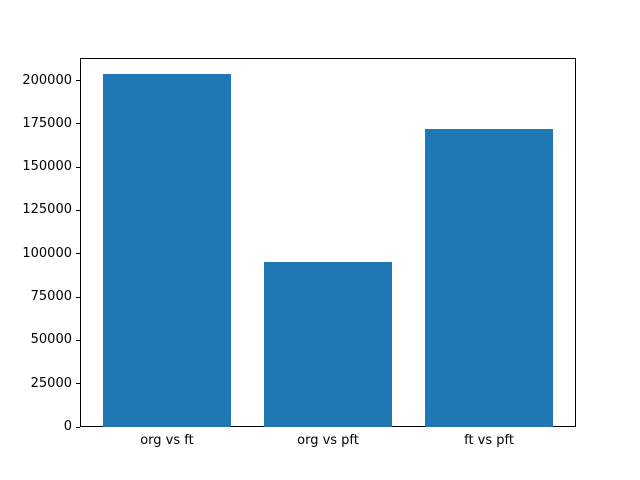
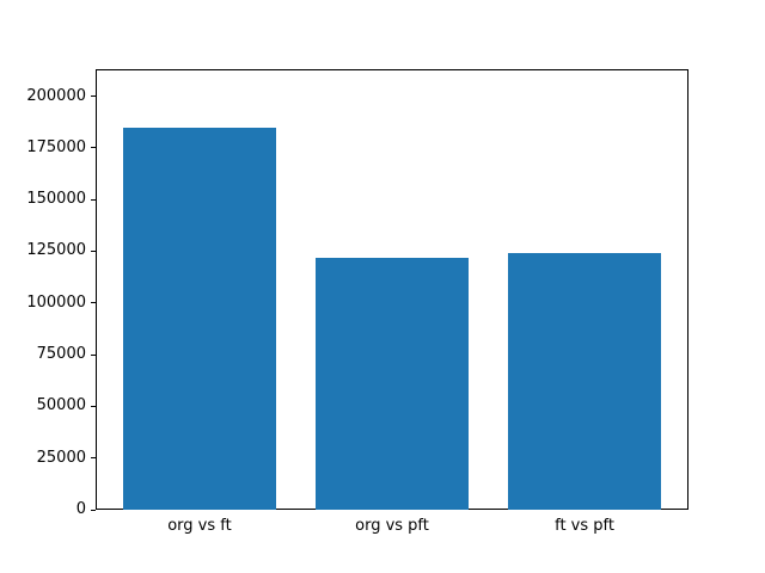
org vs ft: 204000 -> 185000
org vs pft: 95000 -> 122000
ft vs pft: 172000 -> 124000
